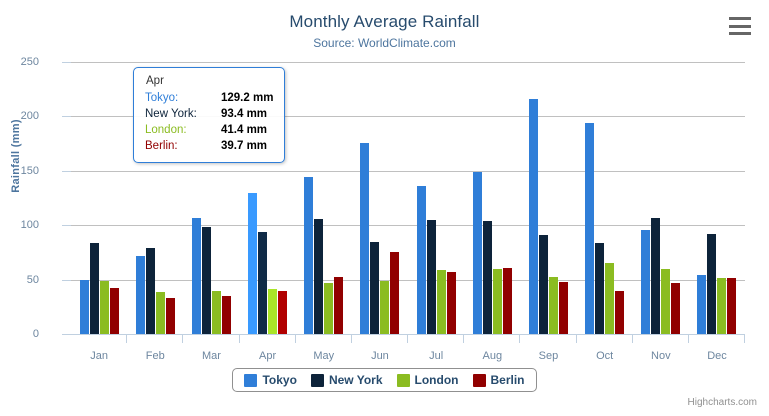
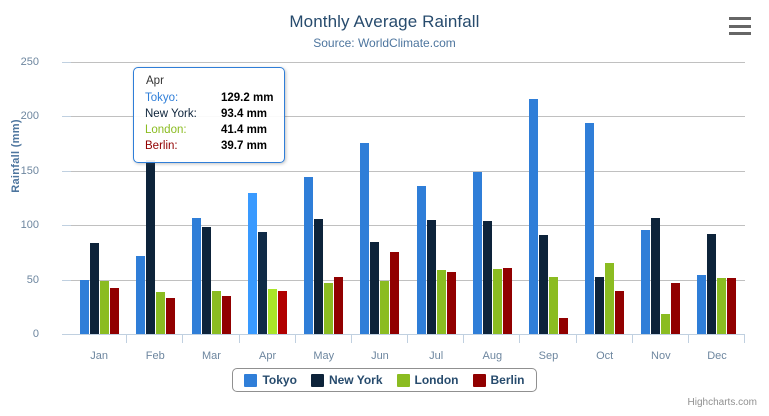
New York/Feb: 79 -> 160
Berlin/Sep: 48 -> 15
New York/Oct: 84 -> 52
London/Nov: 59 -> 18
